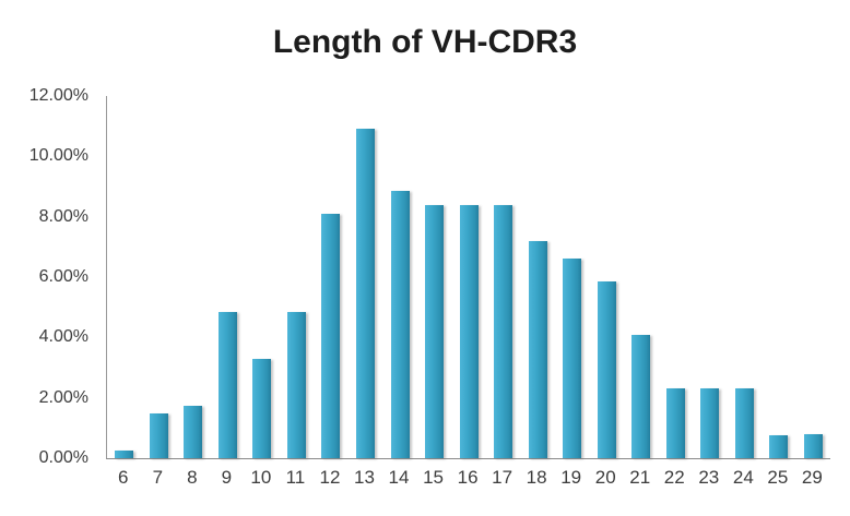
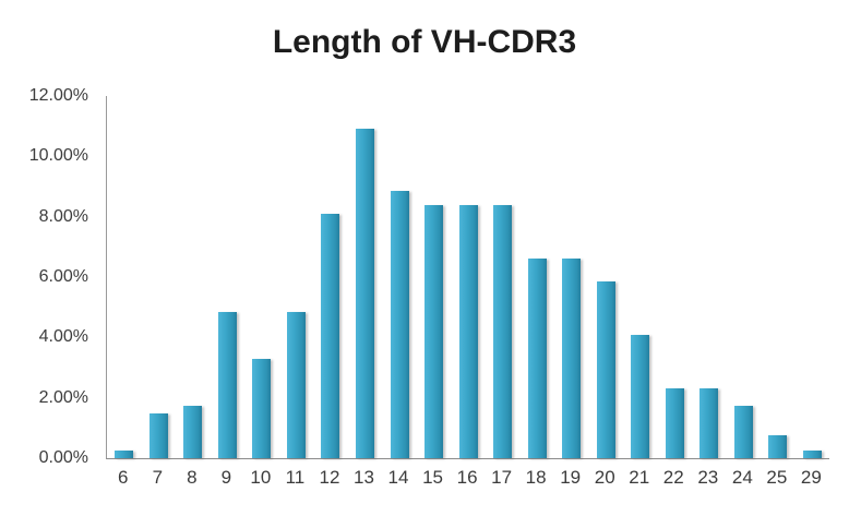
18: 7.2% -> 6.6%
24: 2.3% -> 1.8%
29: 0.8% -> 0.2%
